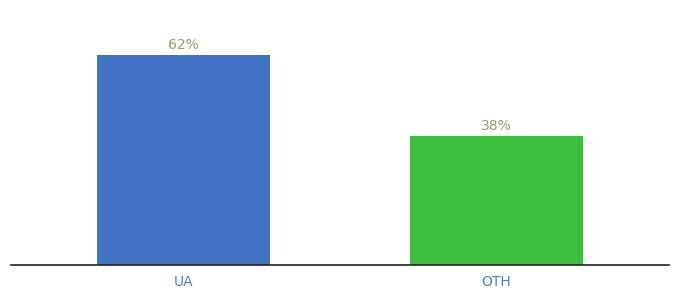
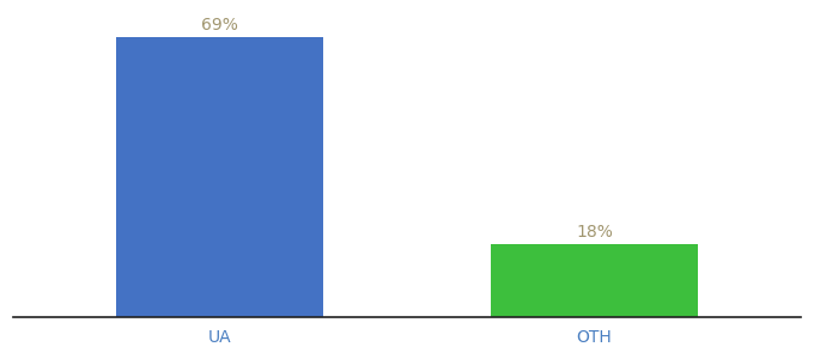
UA: 62% -> 69%
OTH: 38% -> 18%
